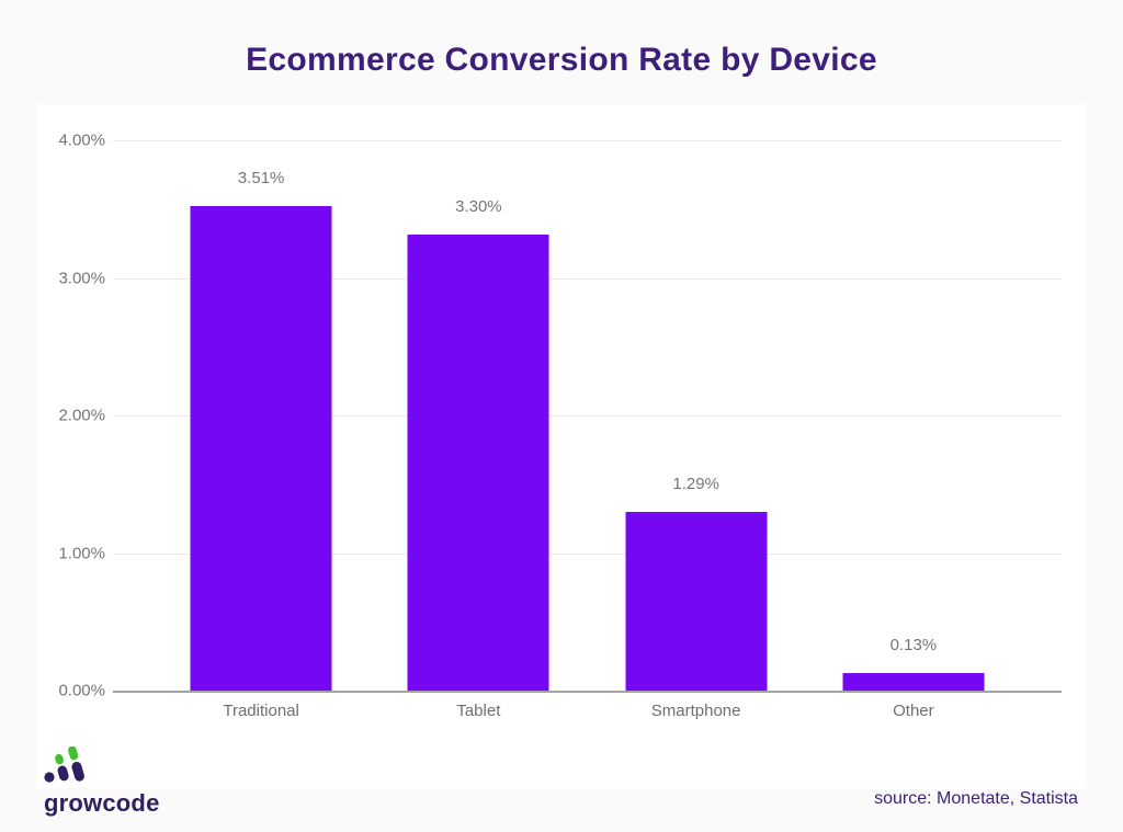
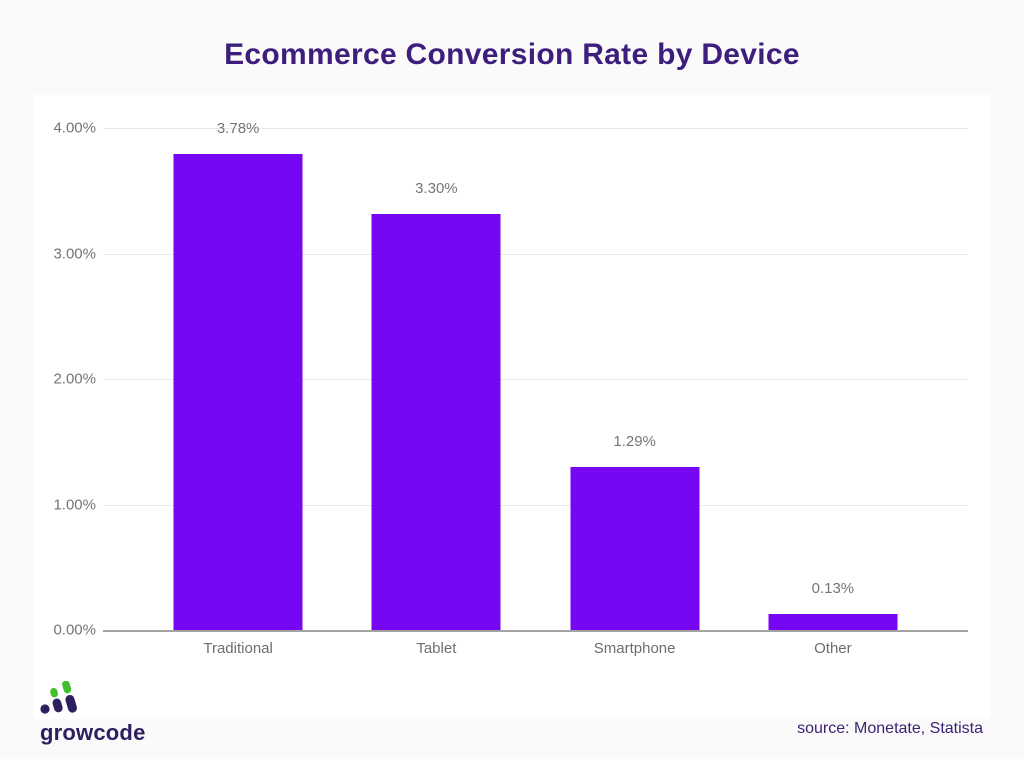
Traditional: 3.51% -> 3.78%
